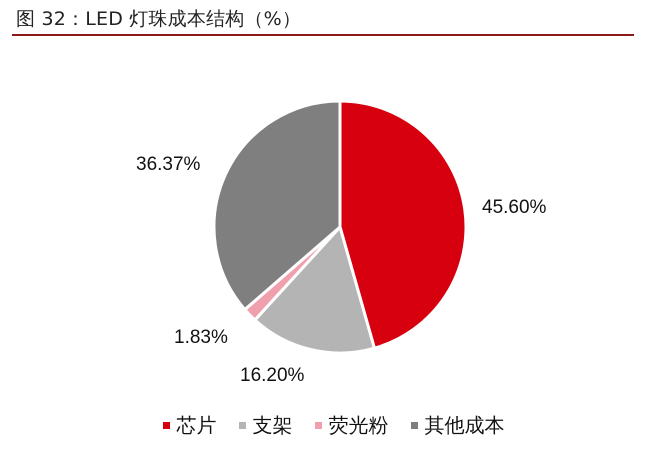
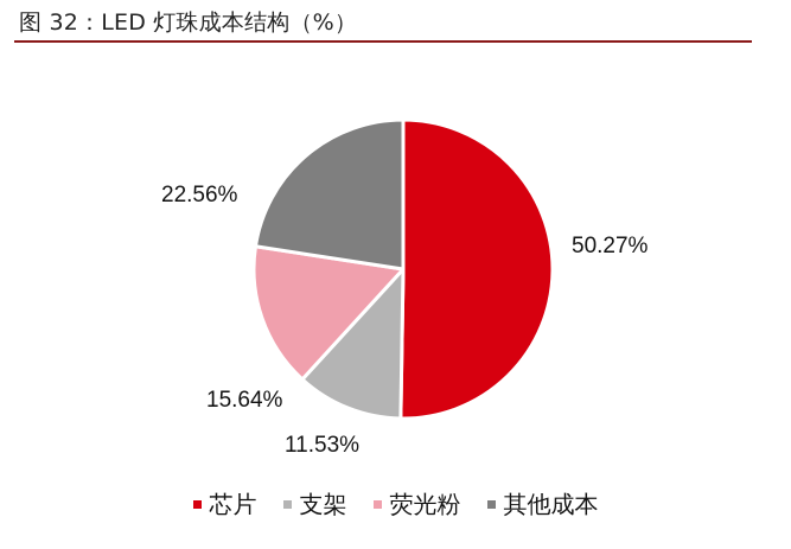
芯片: 45.60% -> 50.27%
支架: 16.20% -> 11.53%
荧光粉: 1.83% -> 15.64%
其他成本: 36.37% -> 22.56%
